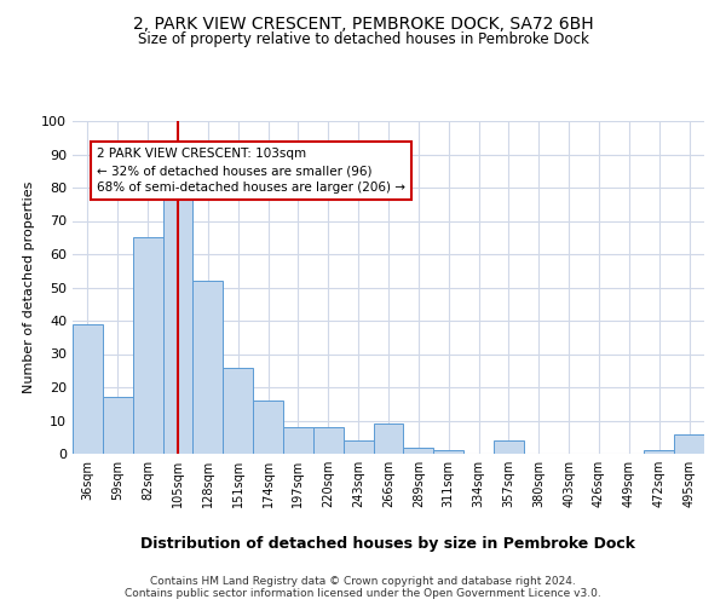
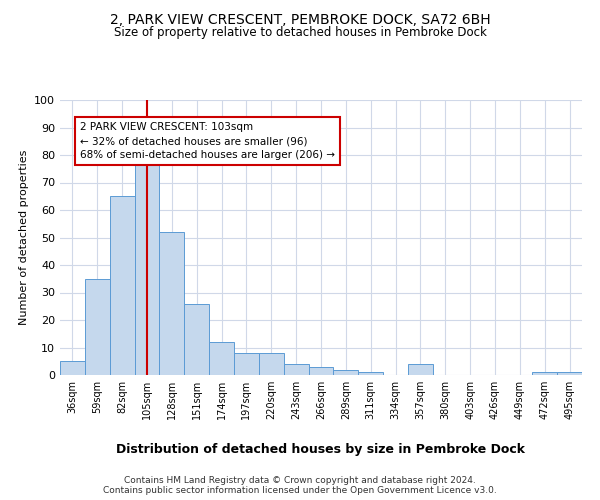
36sqm: 39 -> 5
59sqm: 17 -> 35
174sqm: 16 -> 12
266sqm: 9 -> 3
495sqm: 6 -> 1
